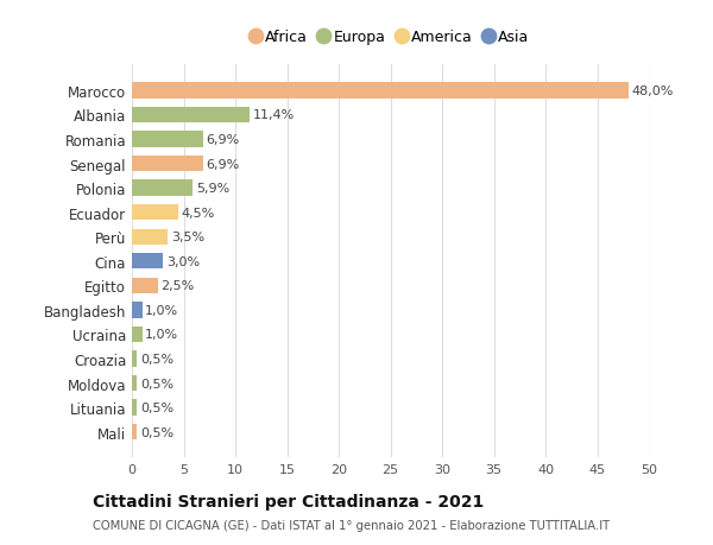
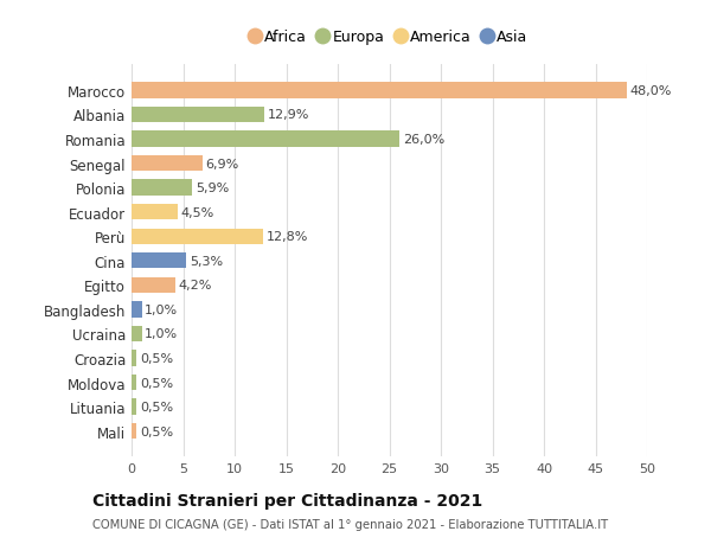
Albania: 11,4% -> 12,9%
Romania: 6,9% -> 26,0%
Perù: 3,5% -> 12,8%
Cina: 3,0% -> 5,3%
Egitto: 2,5% -> 4,2%
